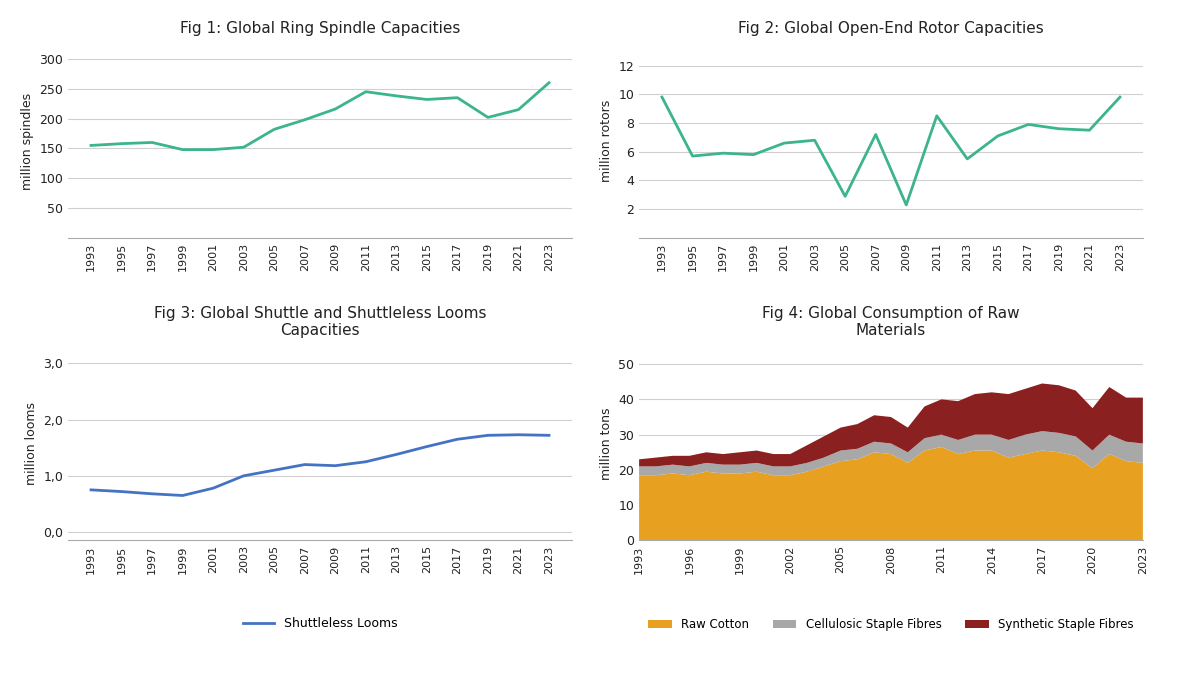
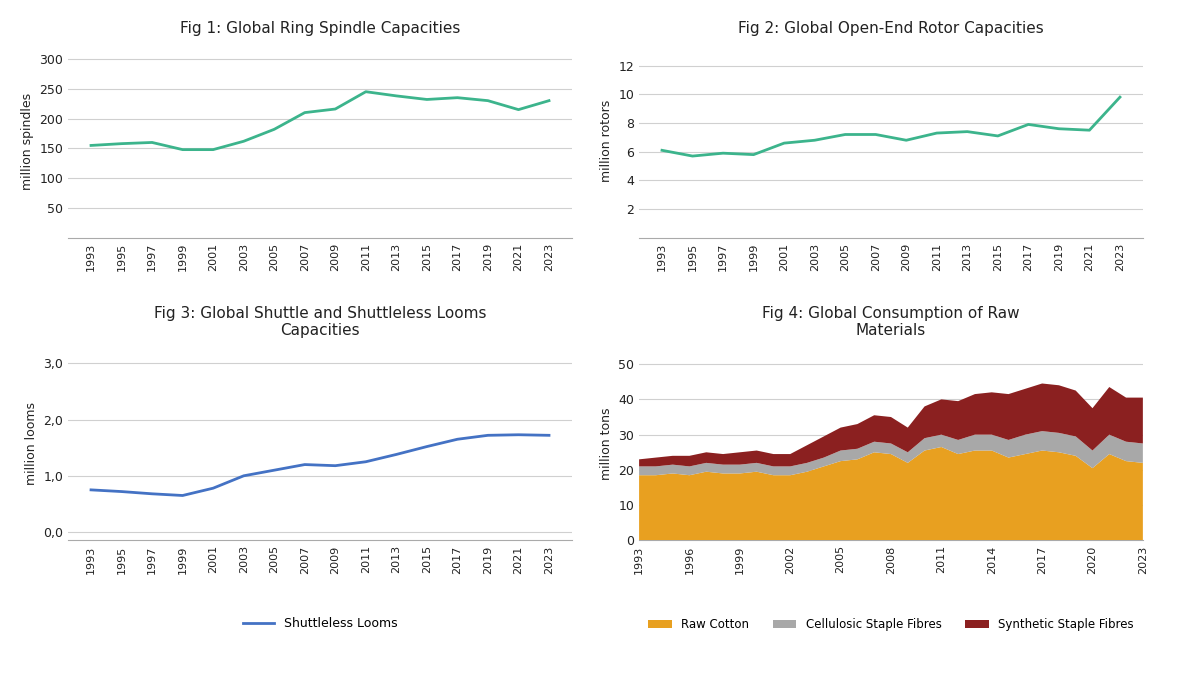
Fig 1: Global Ring Spindle Capacities/2003: 152 -> 162
Fig 1: Global Ring Spindle Capacities/2007: 198 -> 210
Fig 1: Global Ring Spindle Capacities/2019: 202 -> 230
Fig 1: Global Ring Spindle Capacities/2023: 260 -> 230
Fig 2: Global Open-End Rotor Capacities/1993: 9.8 -> 6.1
Fig 2: Global Open-End Rotor Capacities/2005: 2.9 -> 7.2
Fig 2: Global Open-End Rotor Capacities/2009: 2.3 -> 6.8
Fig 2: Global Open-End Rotor Capacities/2011: 8.5 -> 7.3
Fig 2: Global Open-End Rotor Capacities/2013: 5.5 -> 7.4
